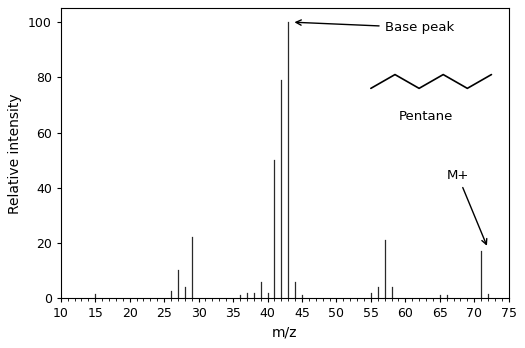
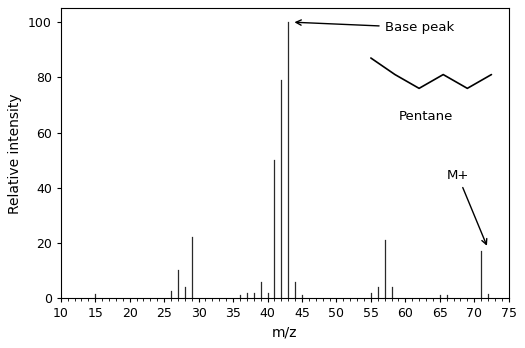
55: 76 -> 87
